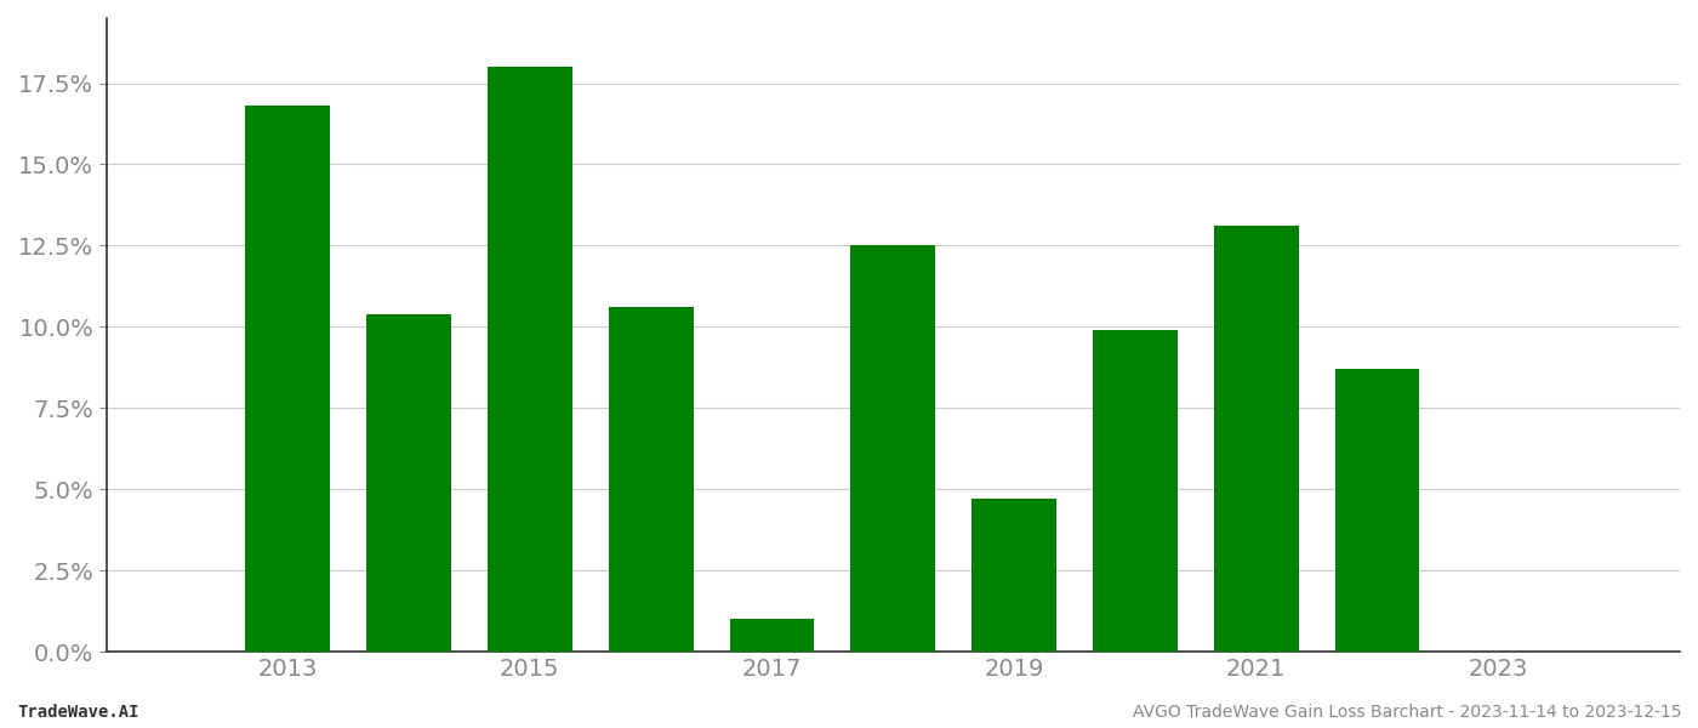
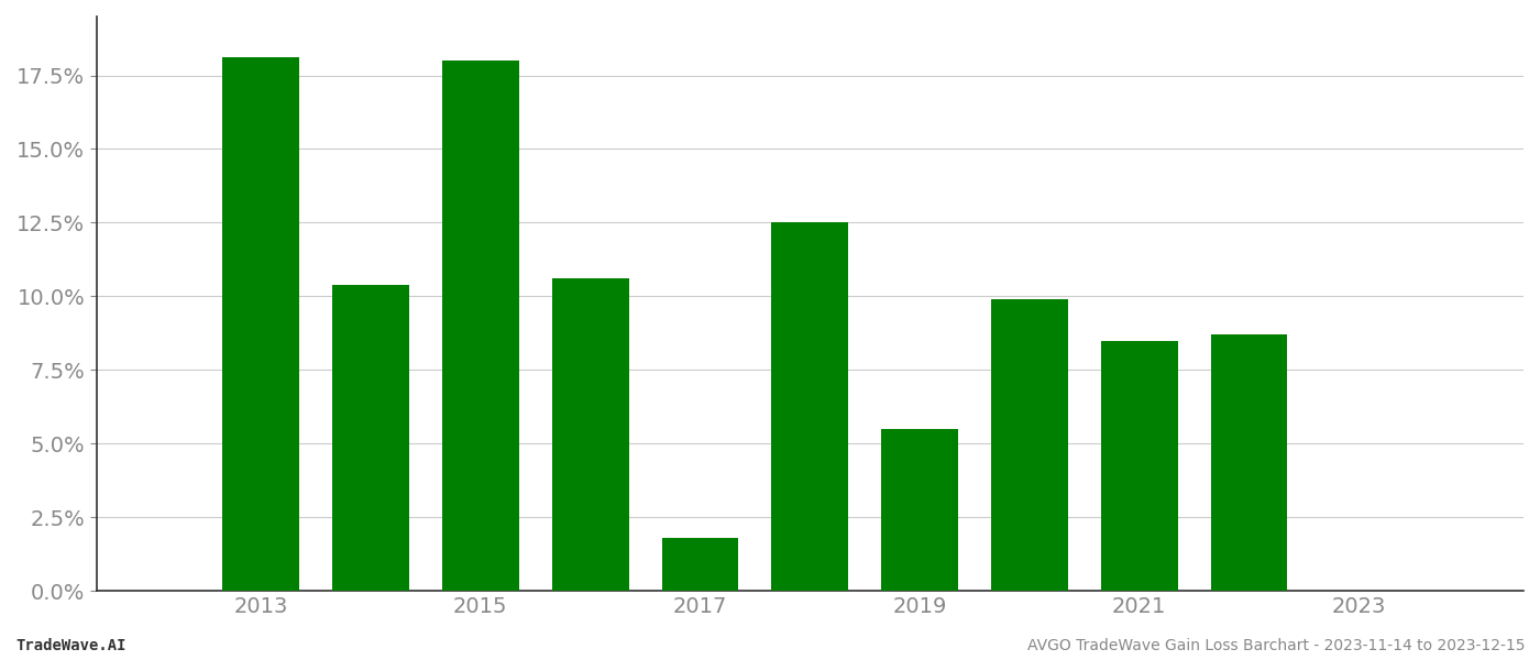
2013: 16.8% -> 18.1%
2017: 1.0% -> 1.8%
2019: 4.7% -> 5.5%
2021: 13.1% -> 8.5%
